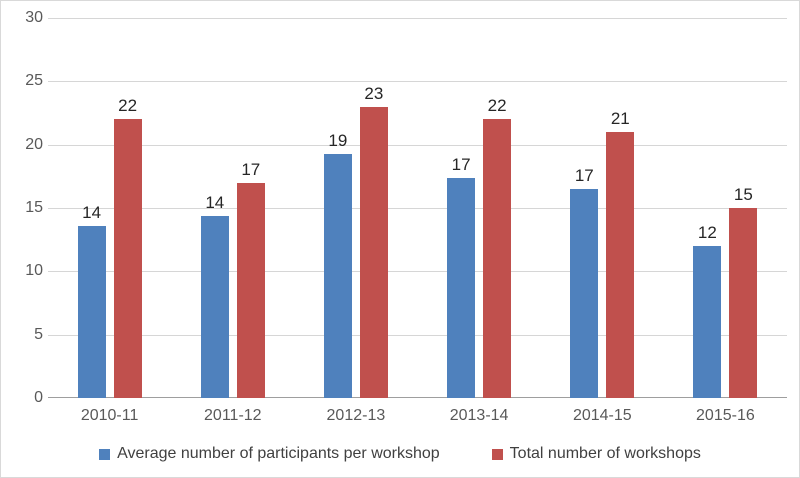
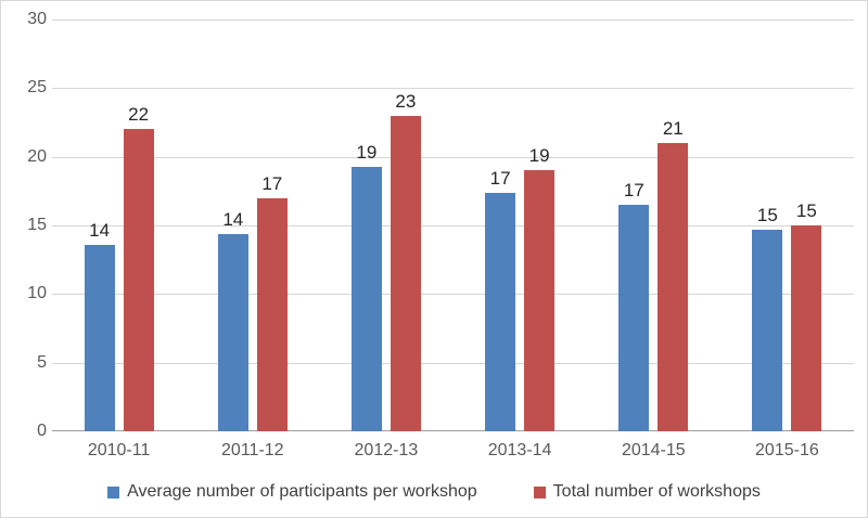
Total number of workshops/2013-14: 22 -> 19
Average number of participants per workshop/2015-16: 12 -> 15
